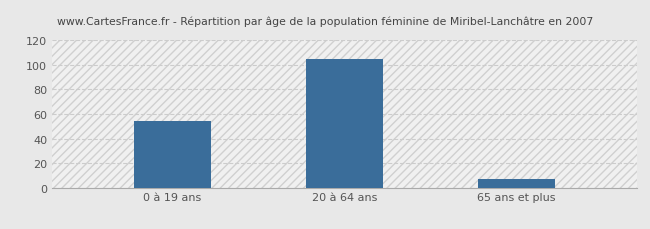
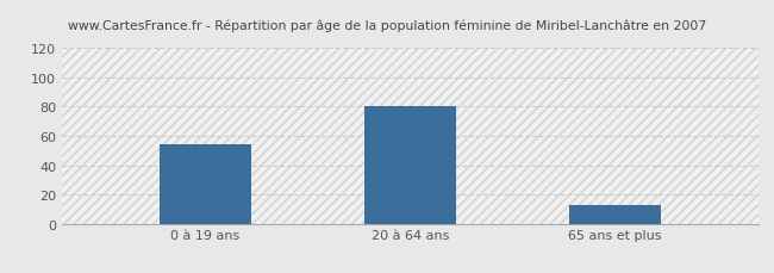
20 à 64 ans: 105 -> 80
65 ans et plus: 7 -> 13
